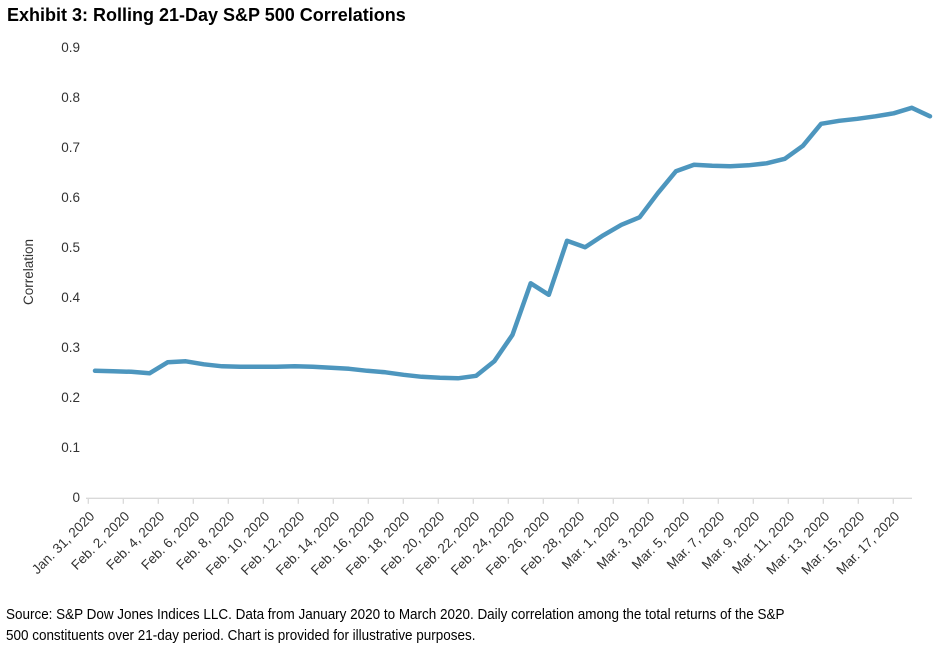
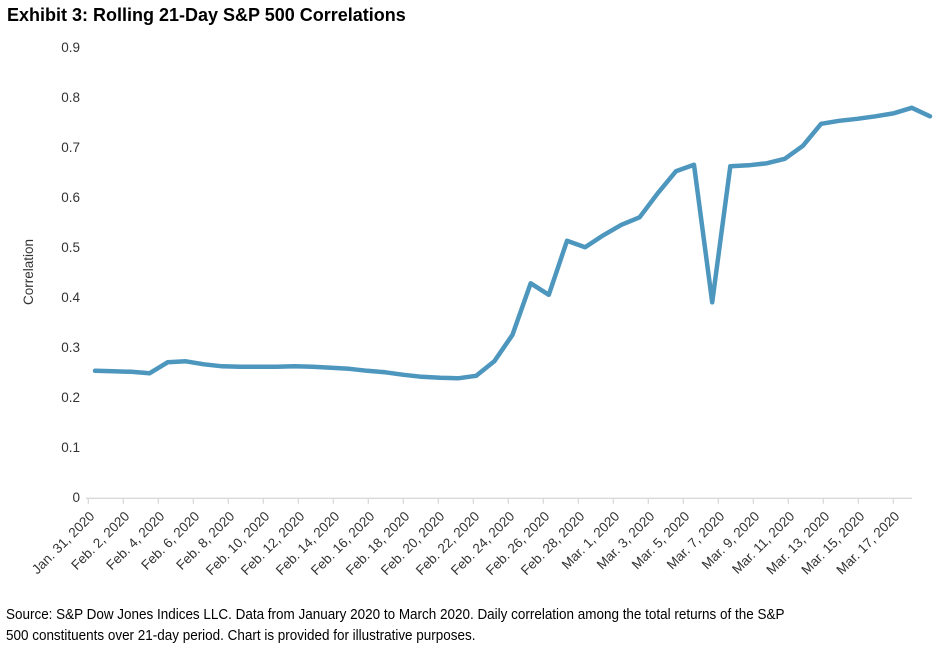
Mar. 5, 2020: 0.66 -> 0.39
